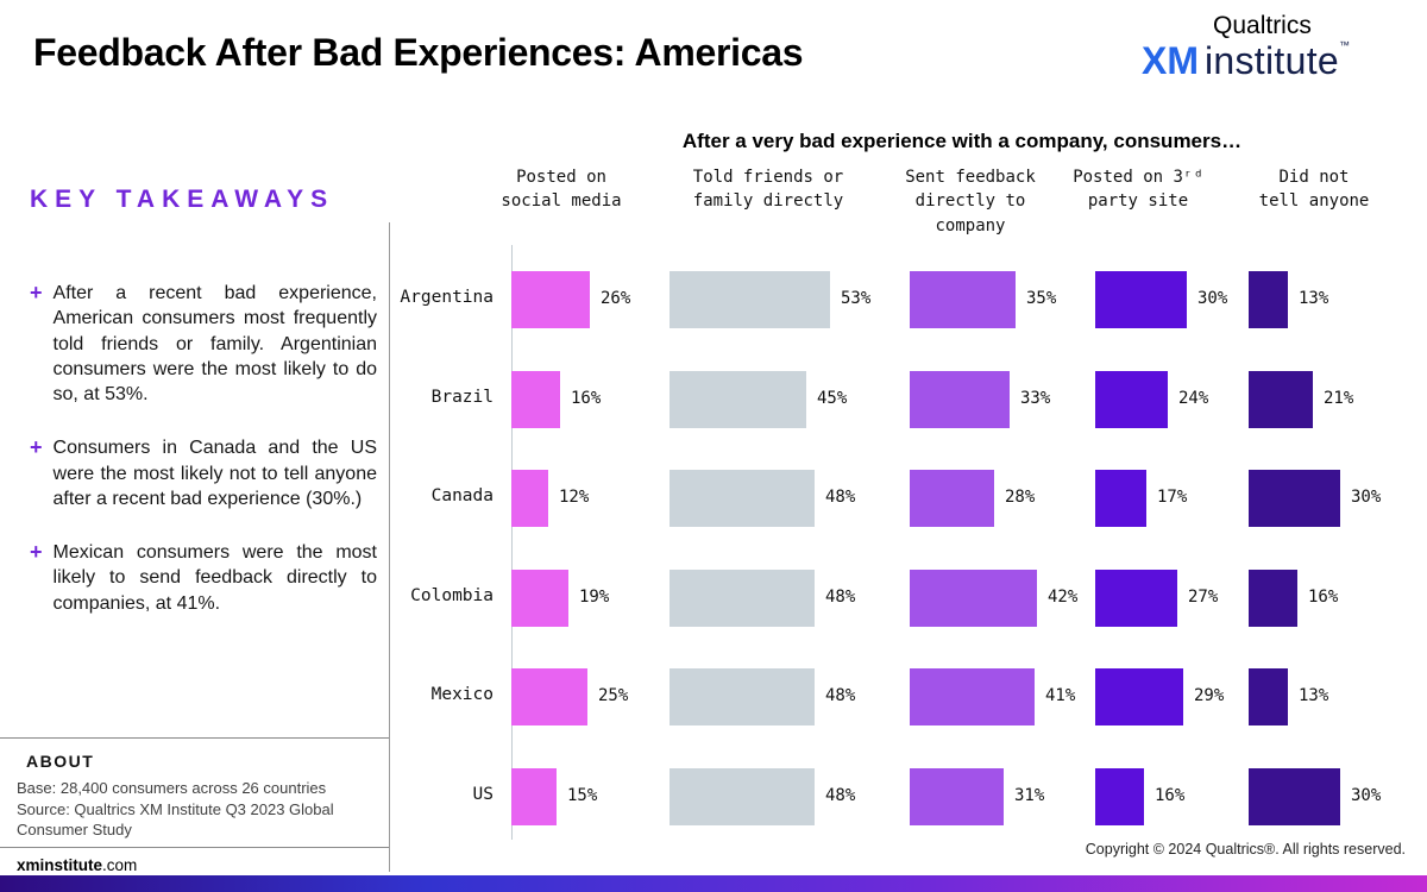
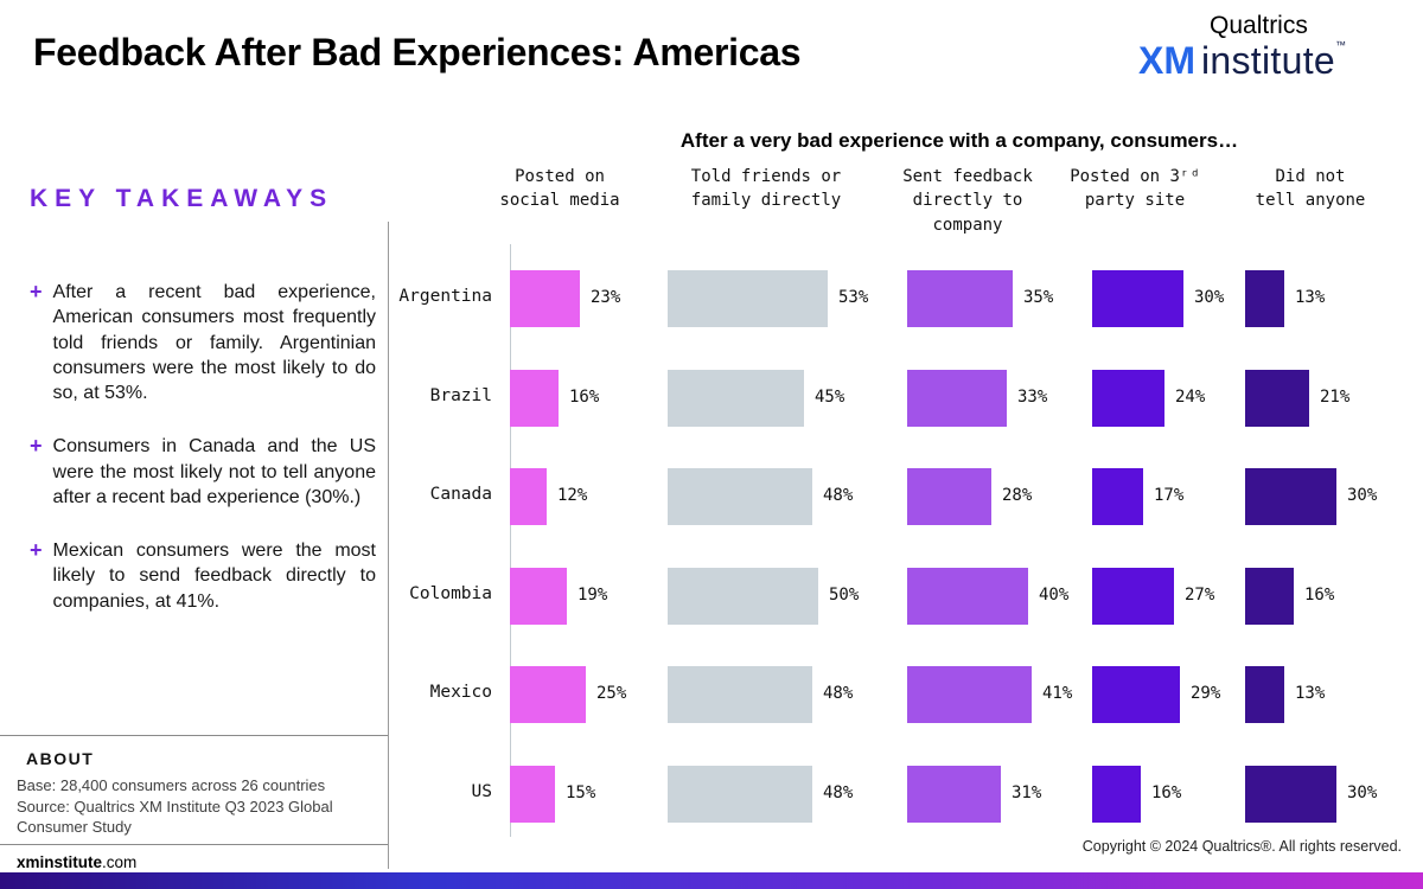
Posted on social media/Argentina: 26% -> 23%
Told friends or family directly/Colombia: 48% -> 50%
Sent feedback directly to company/Colombia: 42% -> 40%
